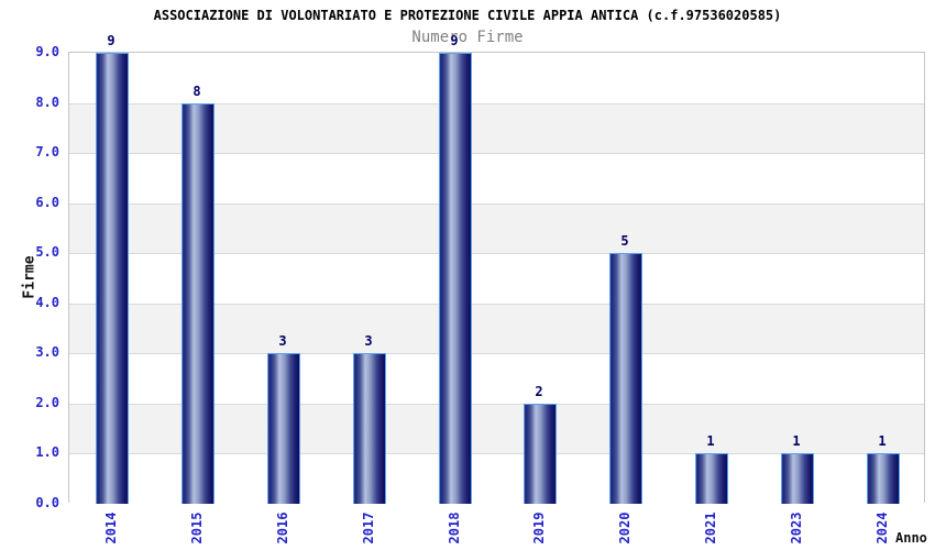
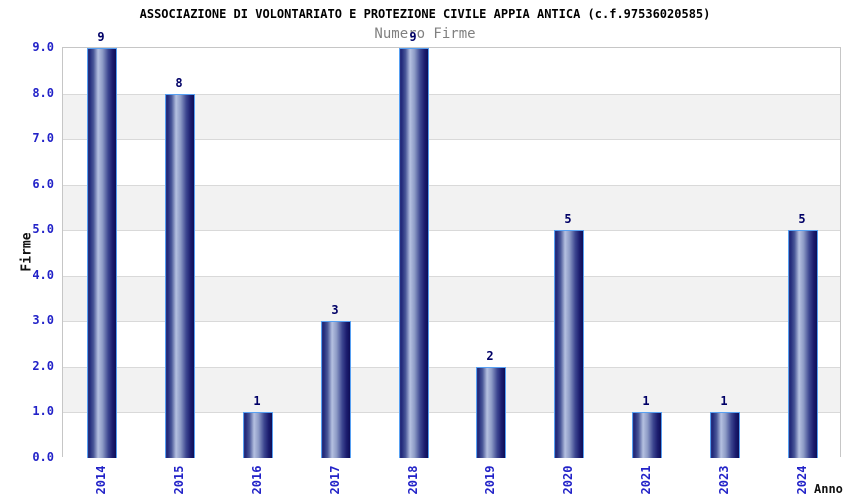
2016: 3 -> 1
2024: 1 -> 5
